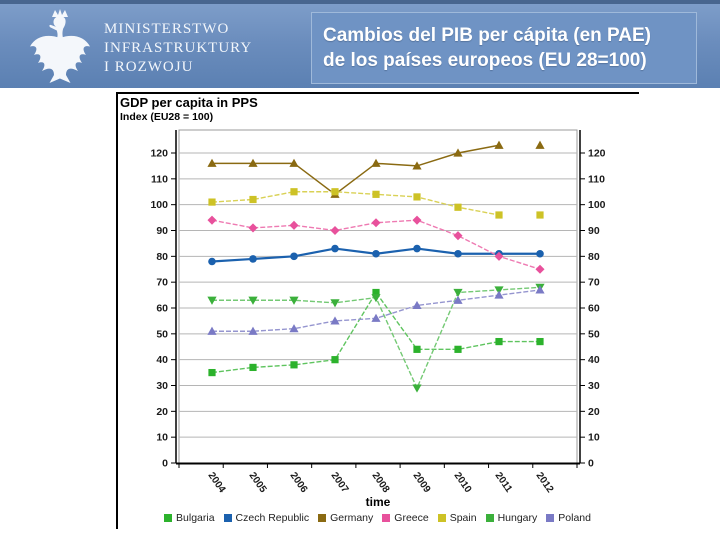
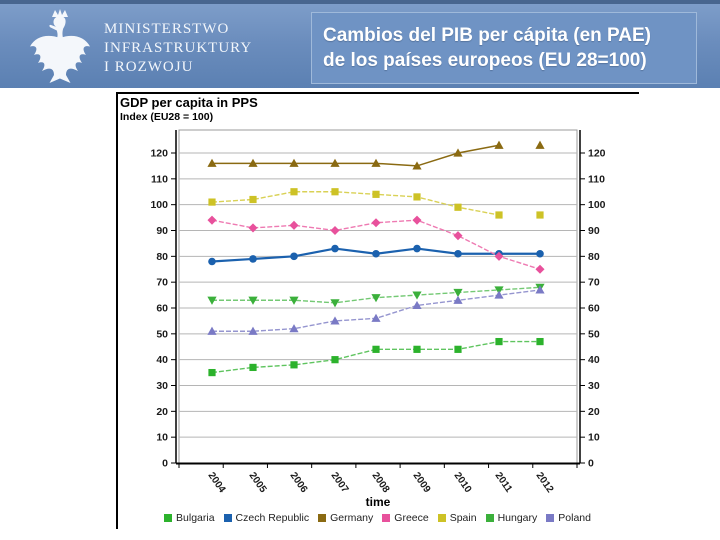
Germany/2007: 104 -> 116
Bulgaria/2008: 66 -> 44
Hungary/2009: 29 -> 65
